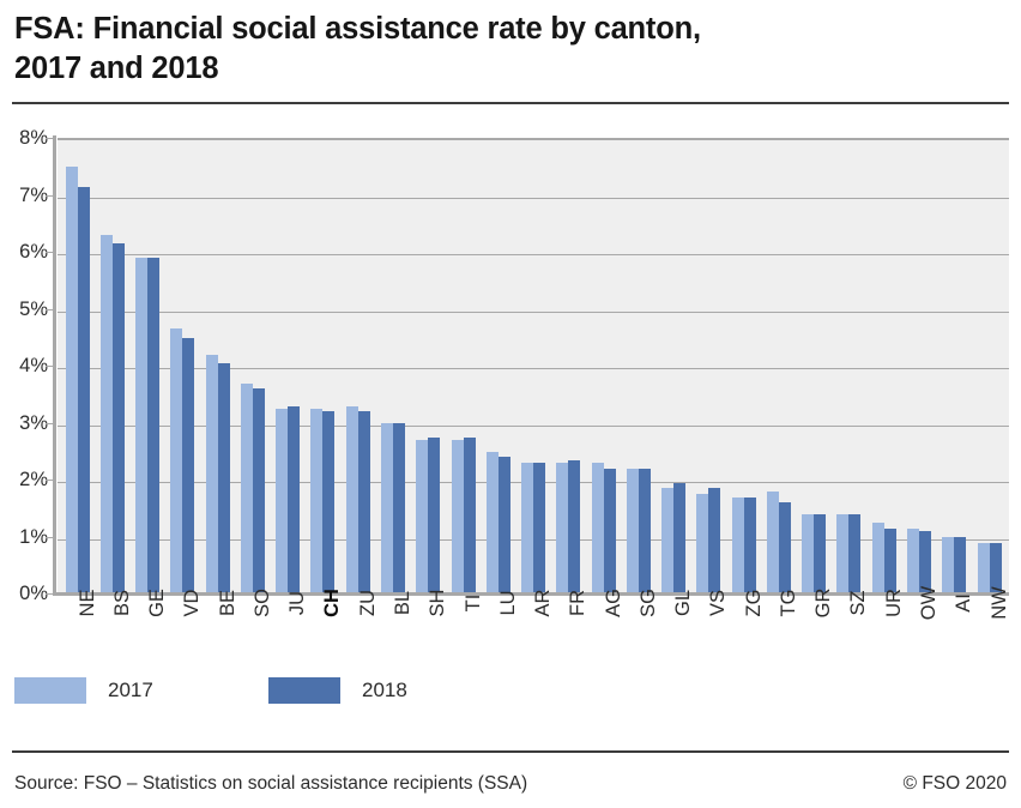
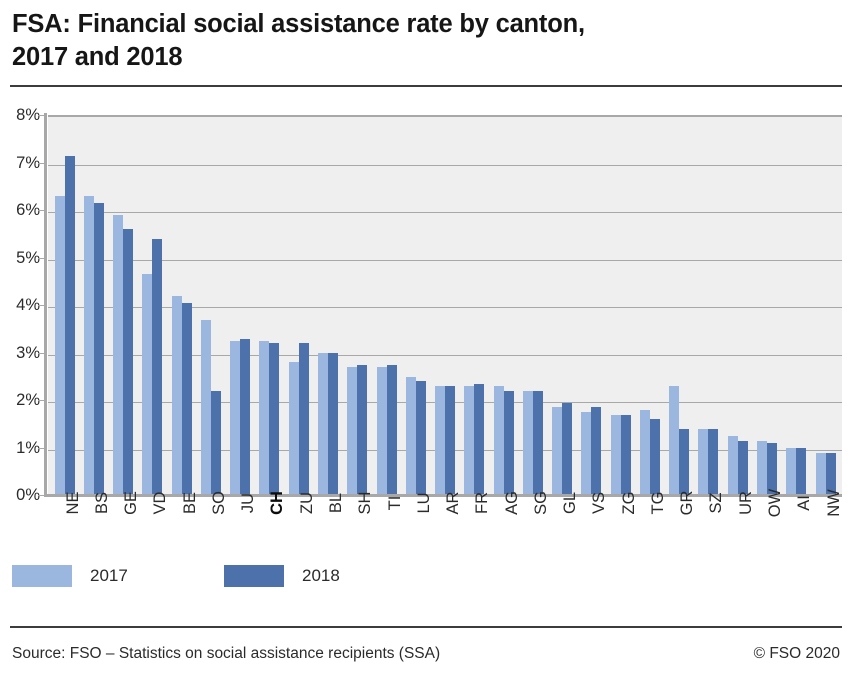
2017/NE: 7.5% -> 6.3%
2018/GE: 5.9% -> 5.6%
2018/VD: 4.5% -> 5.4%
2018/SO: 3.6% -> 2.2%
2017/ZU: 3.3% -> 2.8%
2017/GR: 1.4% -> 2.3%
